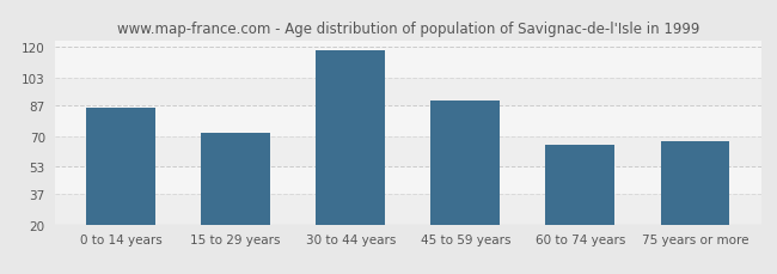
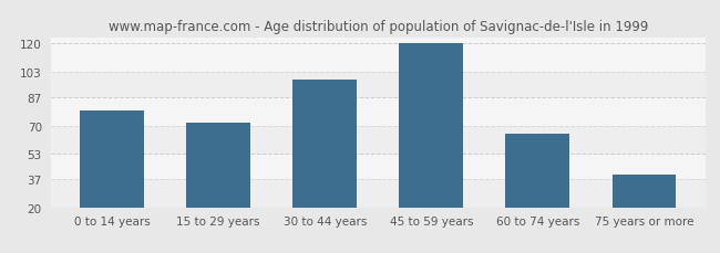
0 to 14 years: 86 -> 79
30 to 44 years: 118 -> 98
45 to 59 years: 90 -> 120
75 years or more: 67 -> 40
